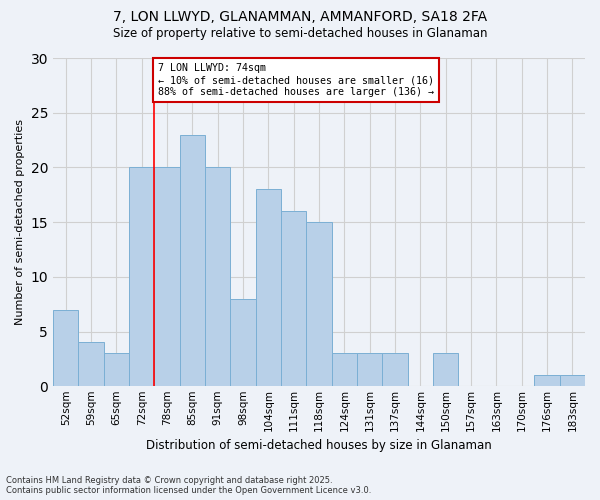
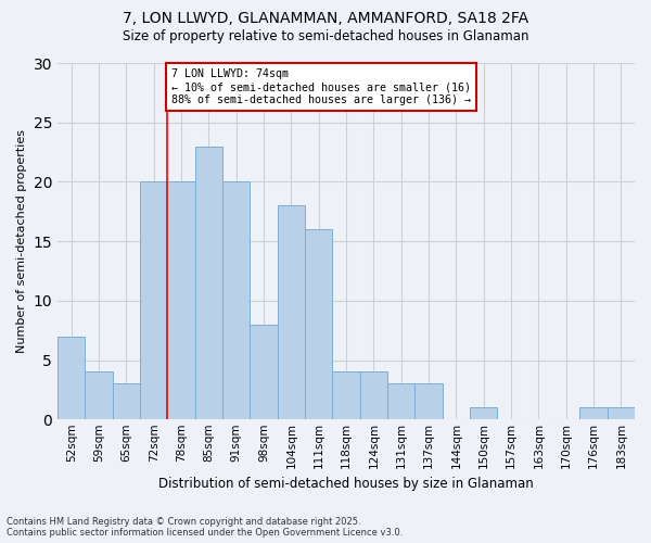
118sqm: 15 -> 4
124sqm: 3 -> 4
150sqm: 3 -> 1
